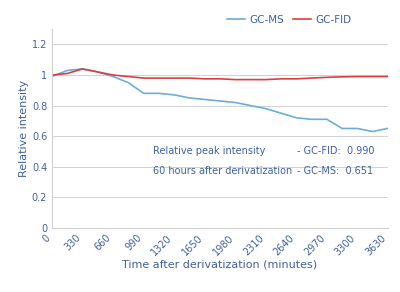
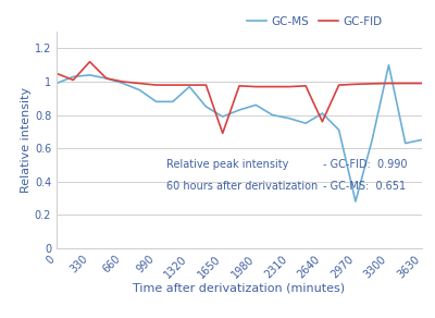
GC-FID/0: 1.00 -> 1.05
GC-FID/330: 1.04 -> 1.12
GC-MS/1320: 0.87 -> 0.97
GC-MS/1650: 0.84 -> 0.79
GC-FID/1650: 0.97 -> 0.69
GC-MS/1980: 0.82 -> 0.86
GC-MS/2640: 0.72 -> 0.81
GC-FID/2640: 0.97 -> 0.76
GC-MS/2970: 0.71 -> 0.28
GC-MS/3300: 0.65 -> 1.10
